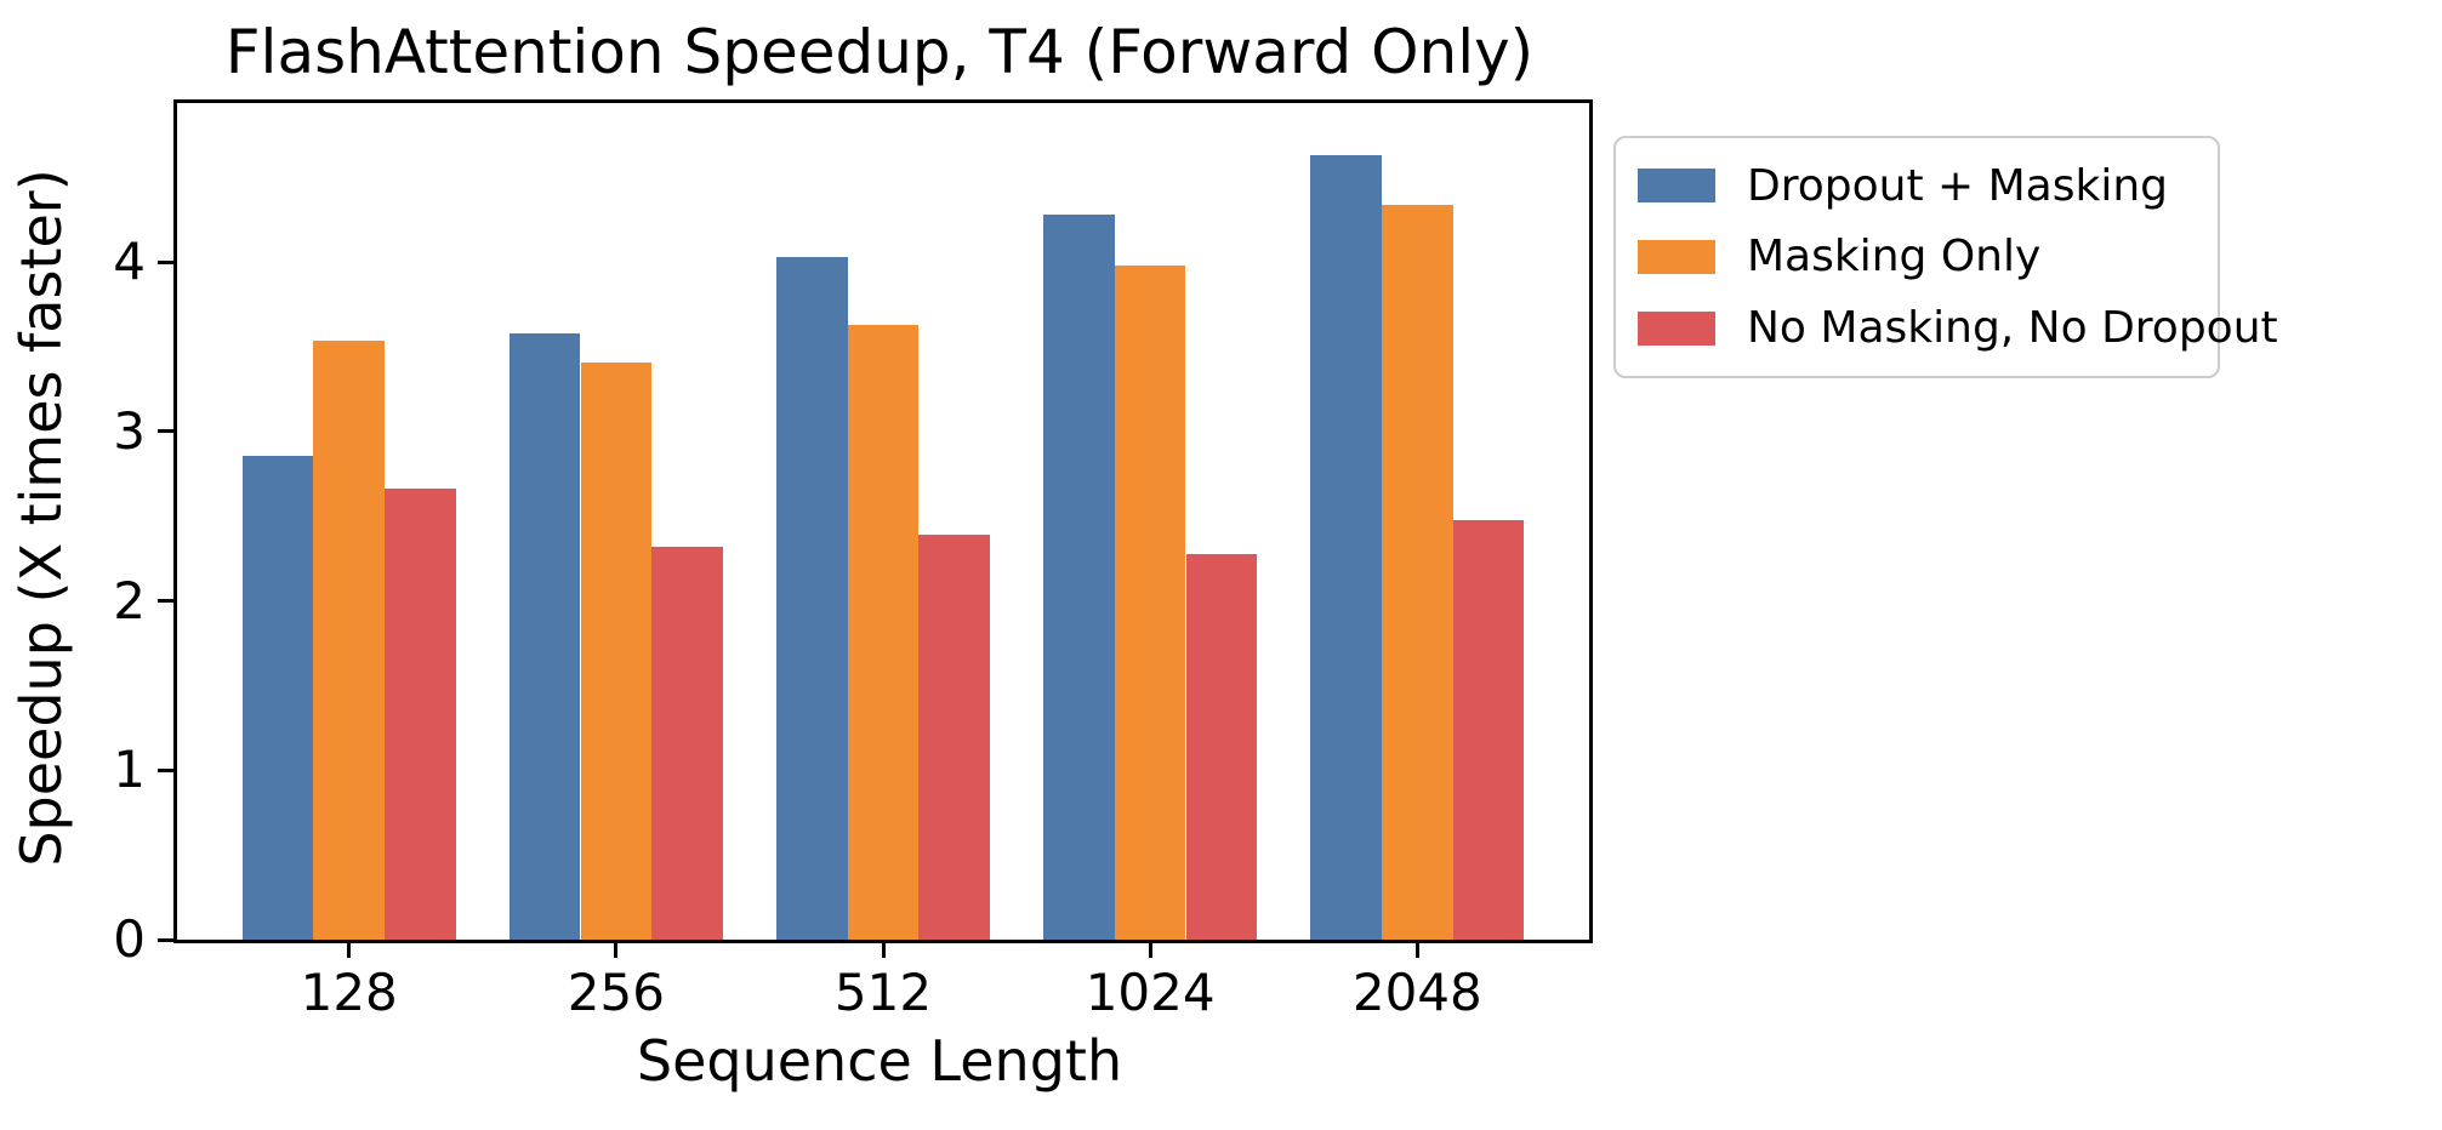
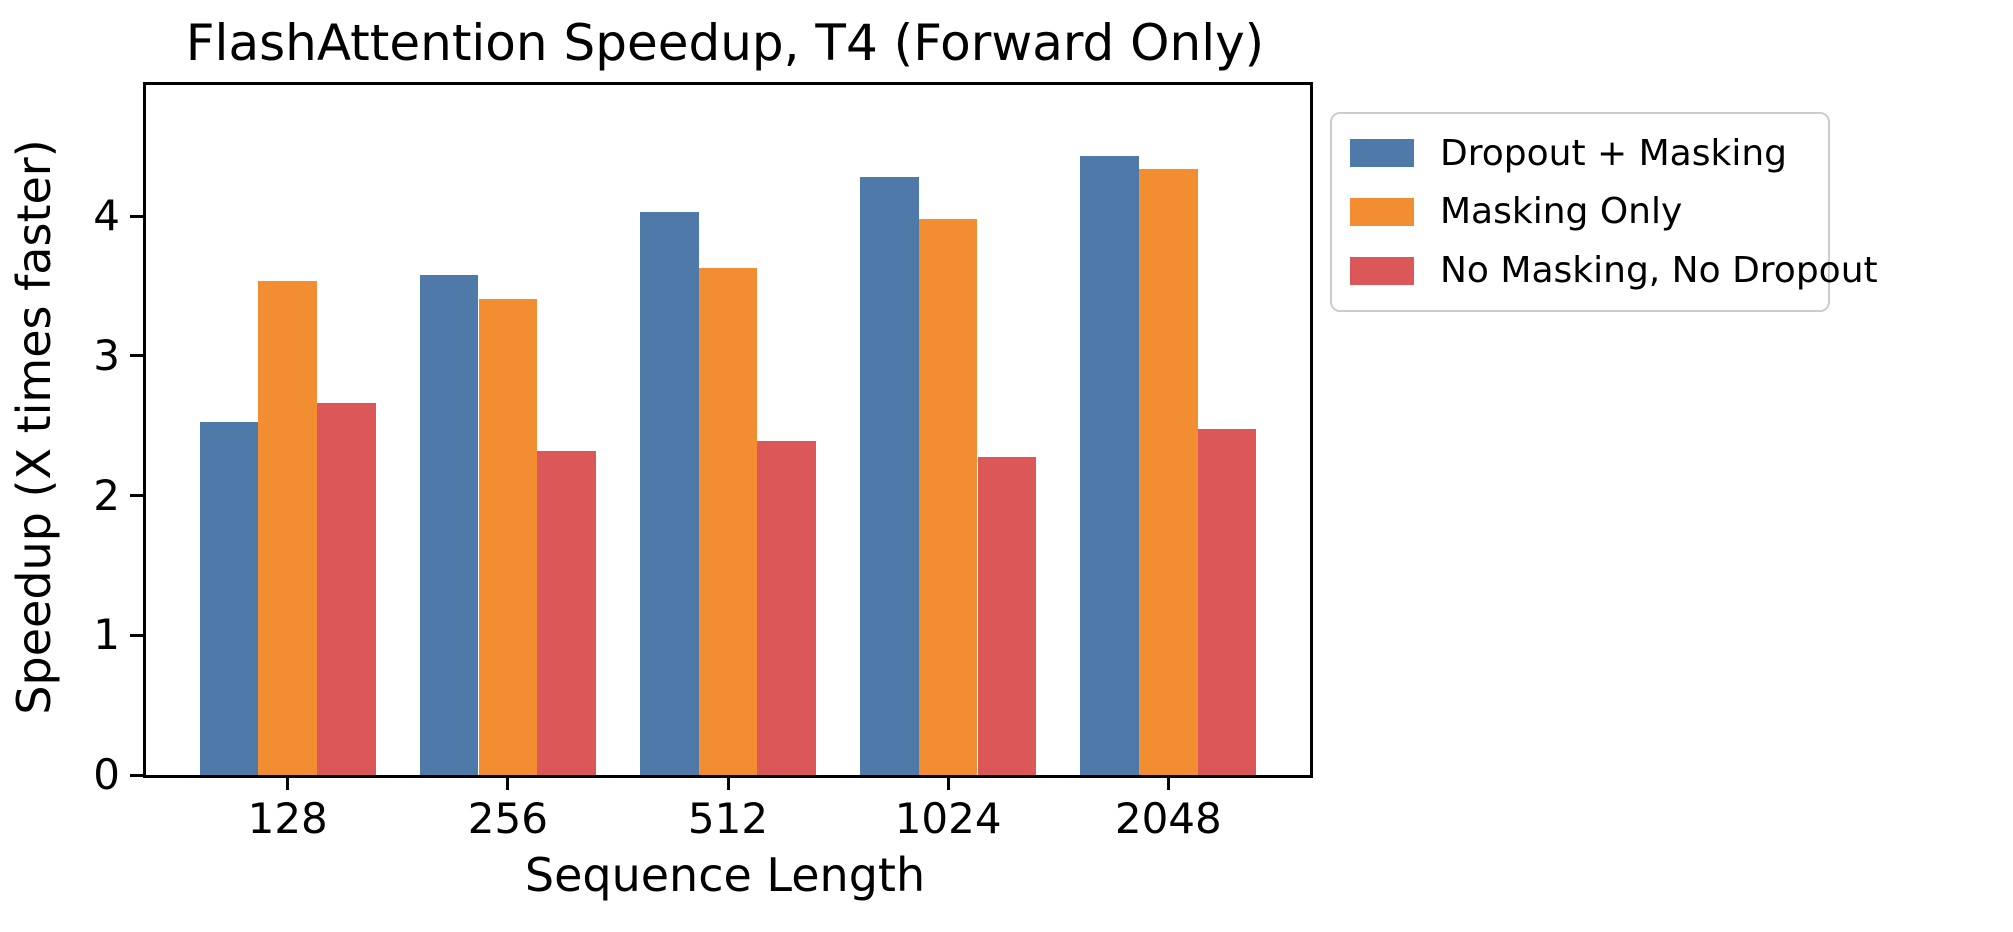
Dropout + Masking/128: 2.86 -> 2.53
Dropout + Masking/2048: 4.63 -> 4.43
